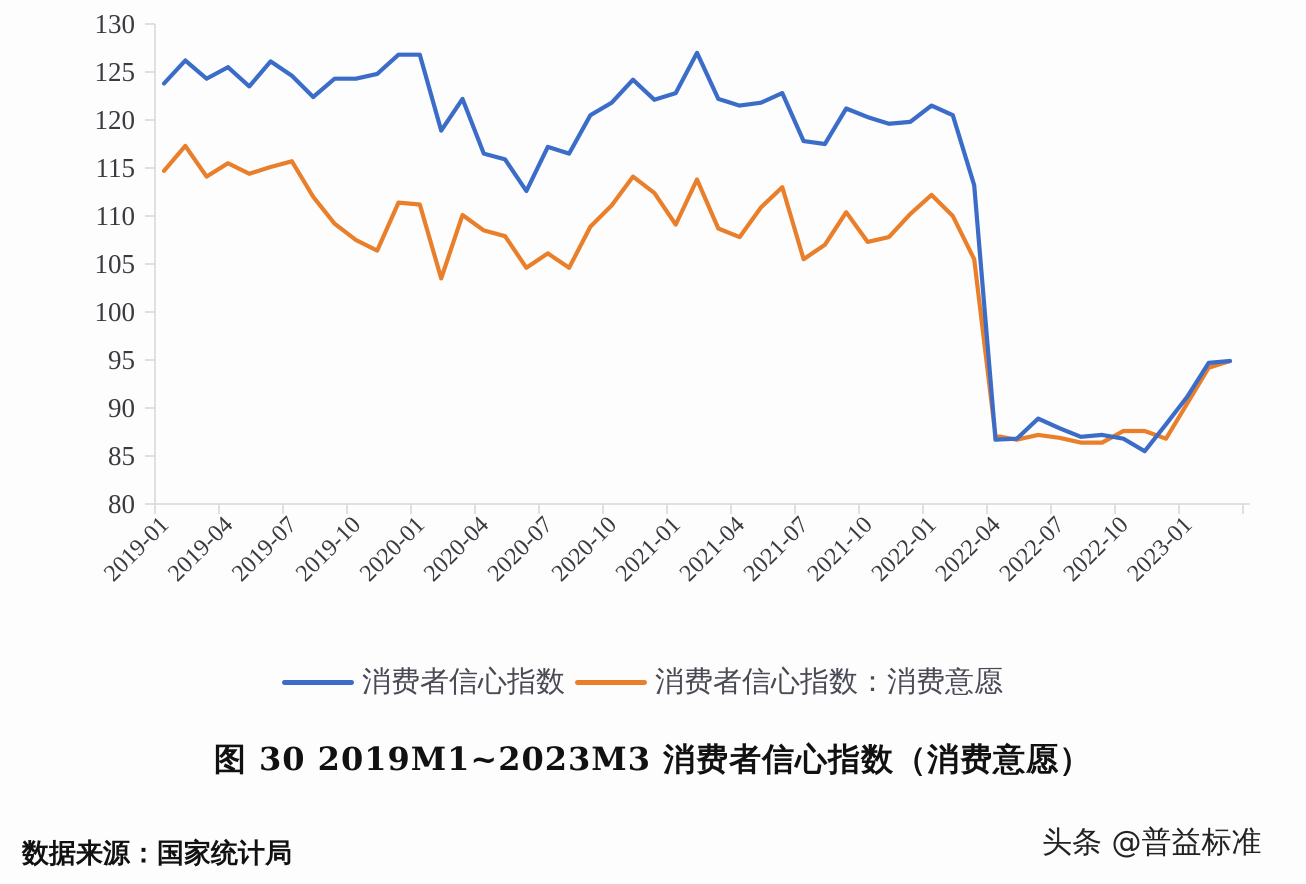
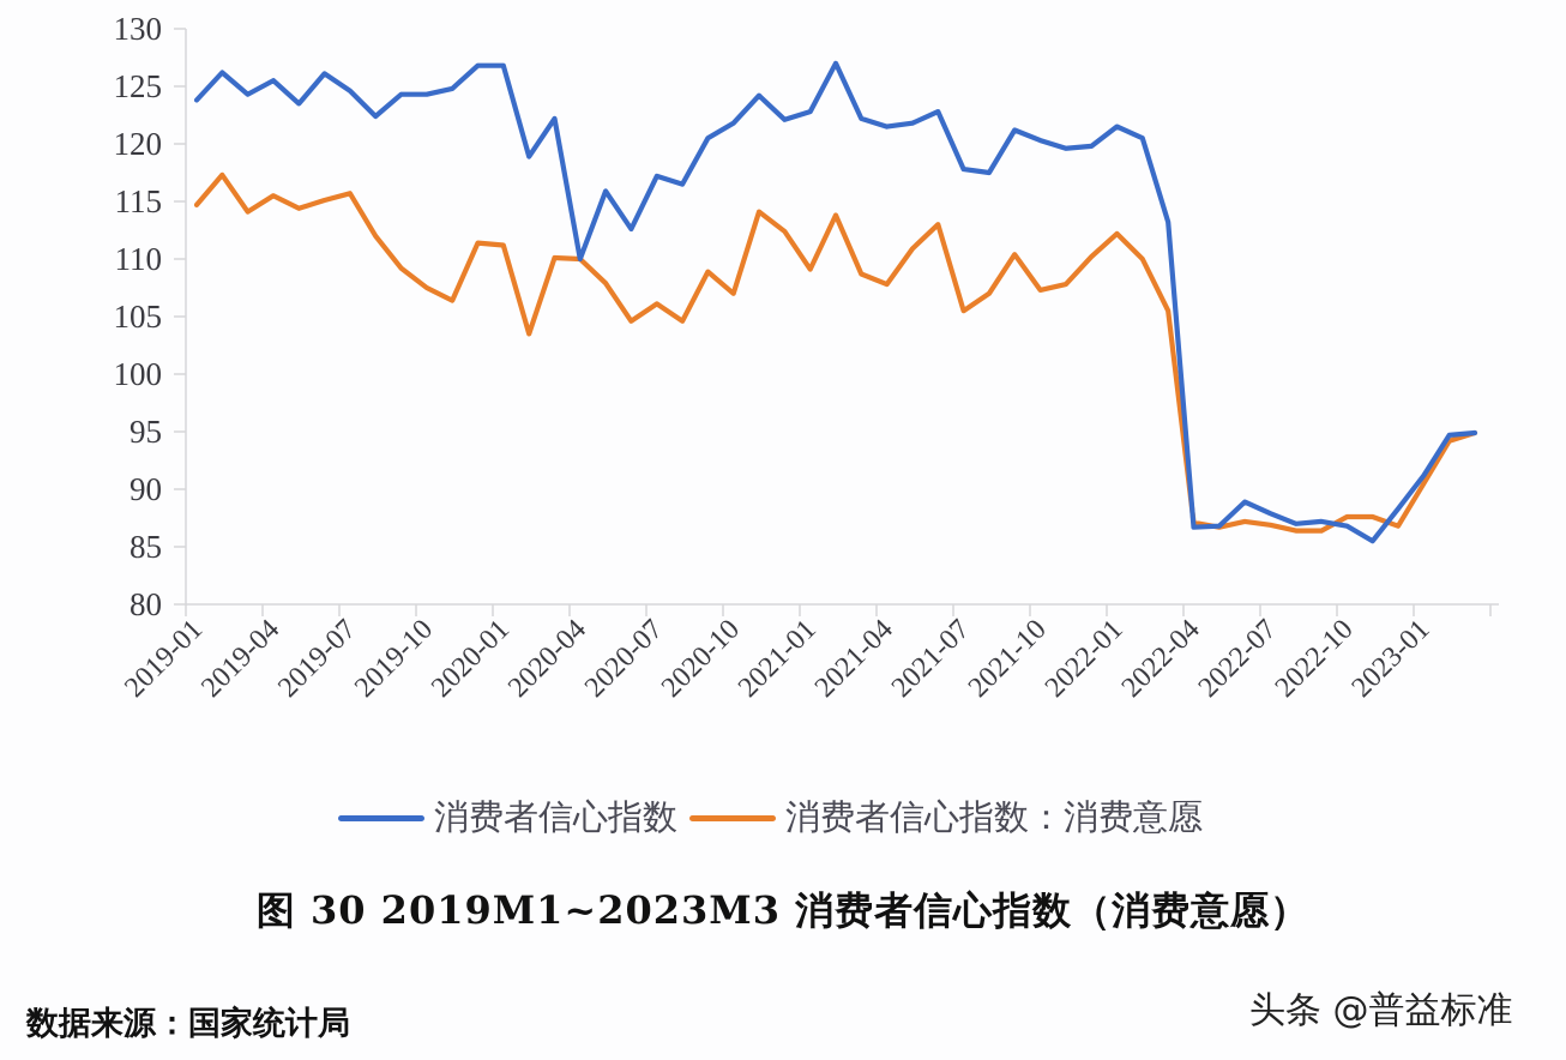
消费者信心指数/2020-04: 116 -> 110
消费者信心指数：消费意愿/2020-04: 108 -> 110
消费者信心指数：消费意愿/2020-10: 111 -> 107
